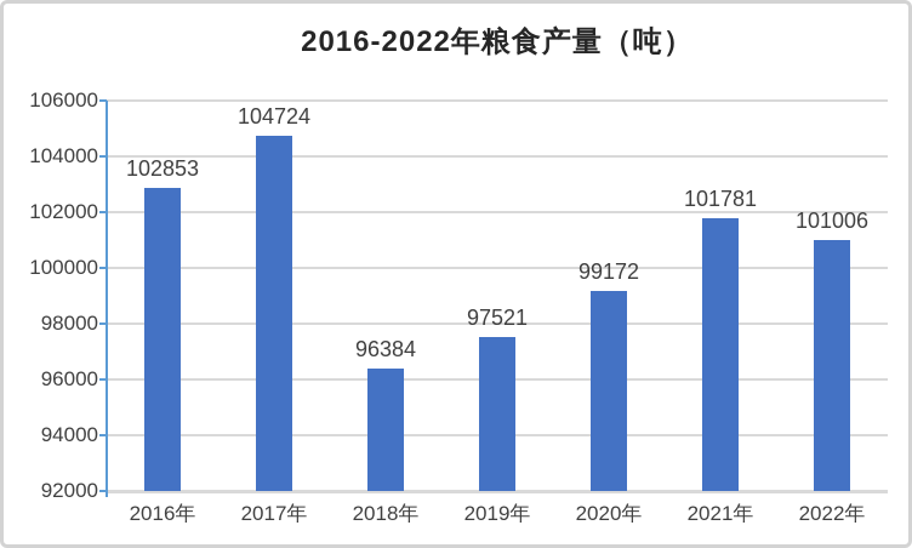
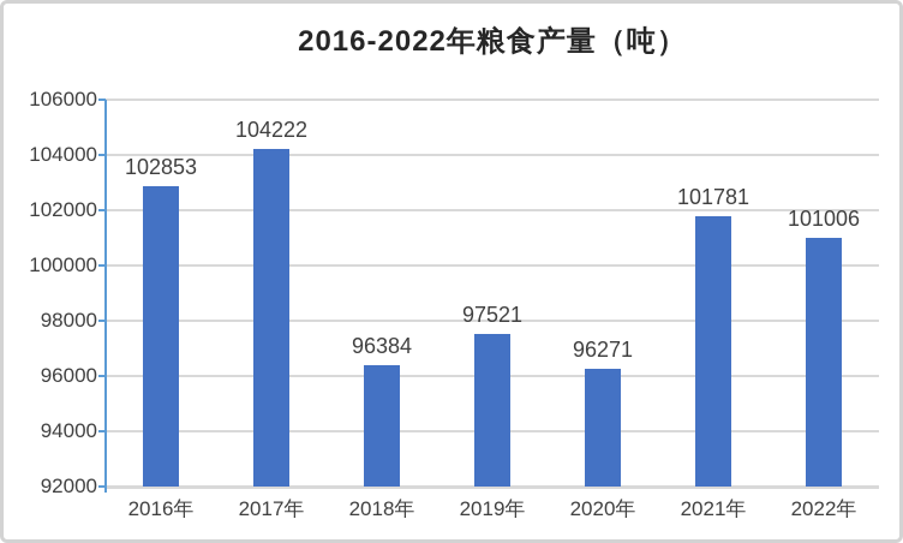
2017年: 104724 -> 104222
2020年: 99172 -> 96271
